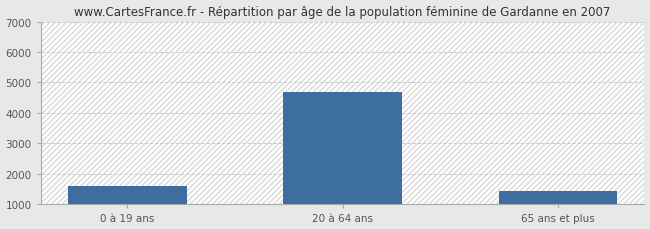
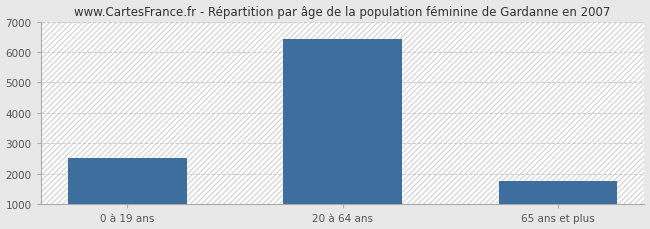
0 à 19 ans: 1600 -> 2530
20 à 64 ans: 4700 -> 6430
65 ans et plus: 1450 -> 1780
